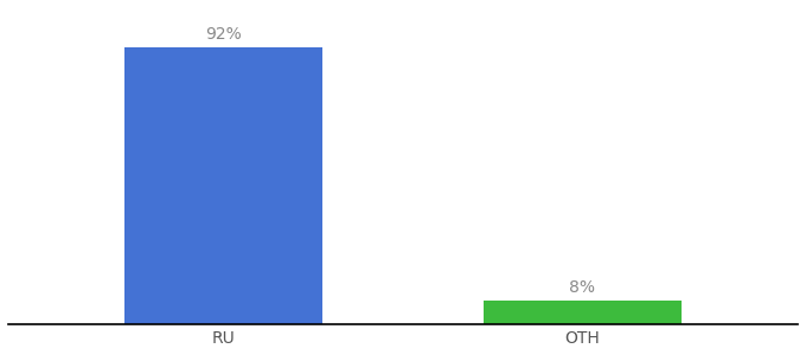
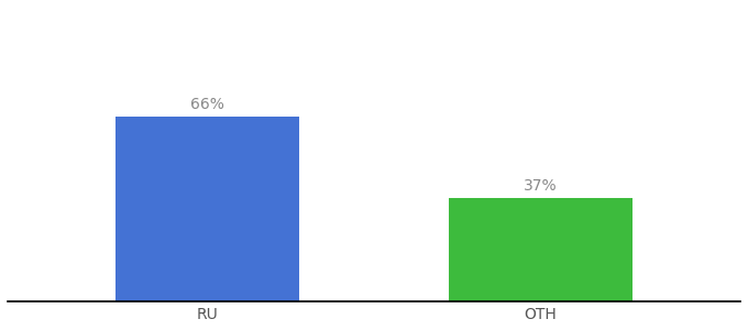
RU: 92% -> 66%
OTH: 8% -> 37%
